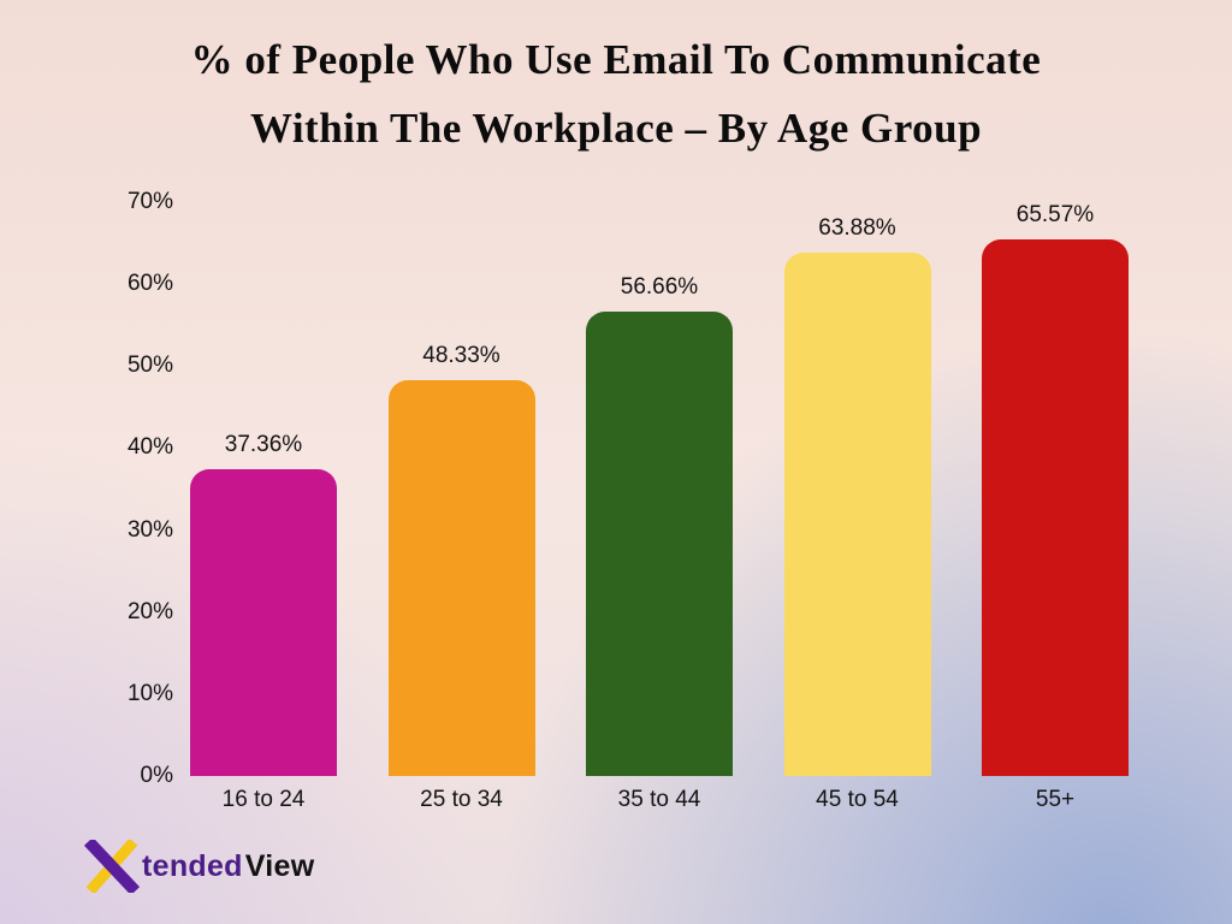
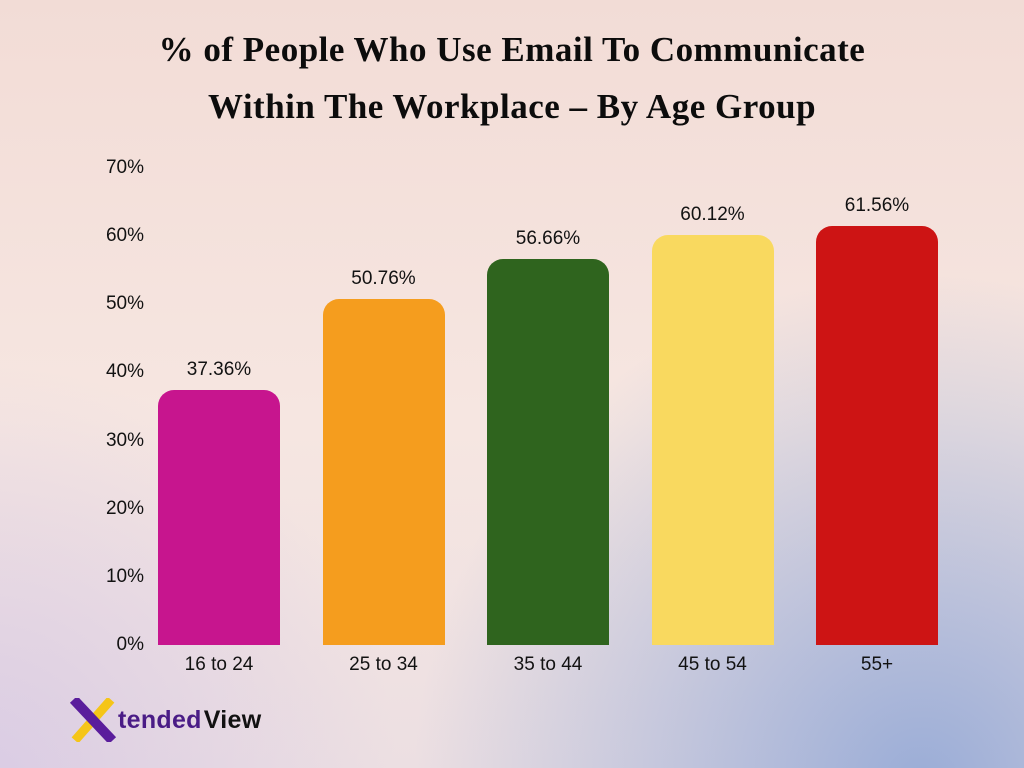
25 to 34: 48.33% -> 50.76%
45 to 54: 63.88% -> 60.12%
55+: 65.57% -> 61.56%
